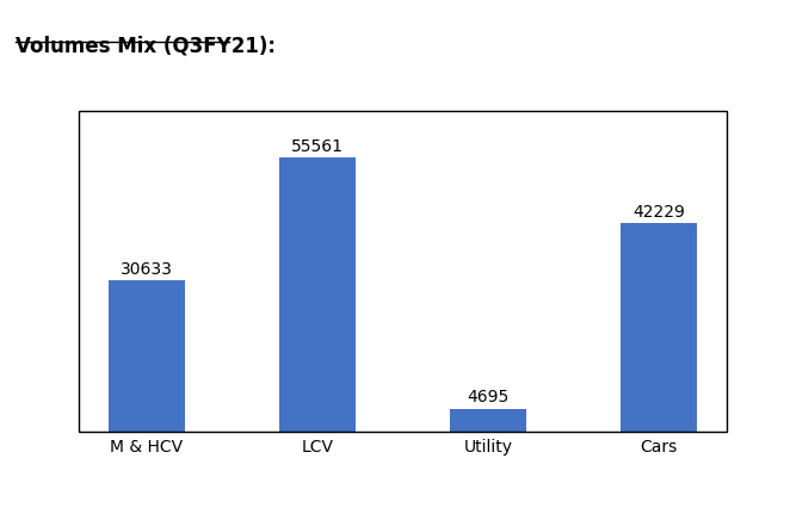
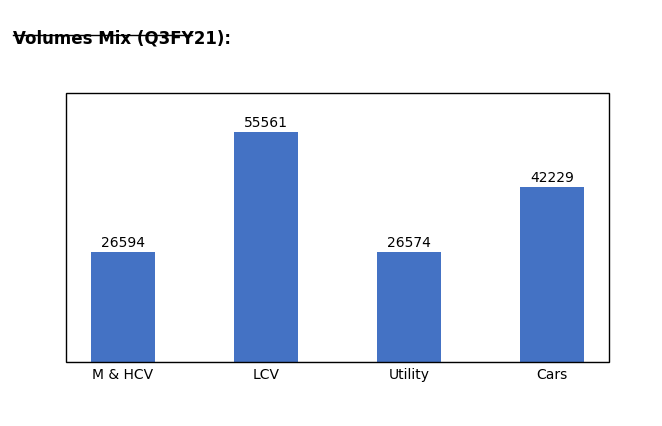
M & HCV: 30633 -> 26594
Utility: 4695 -> 26574
